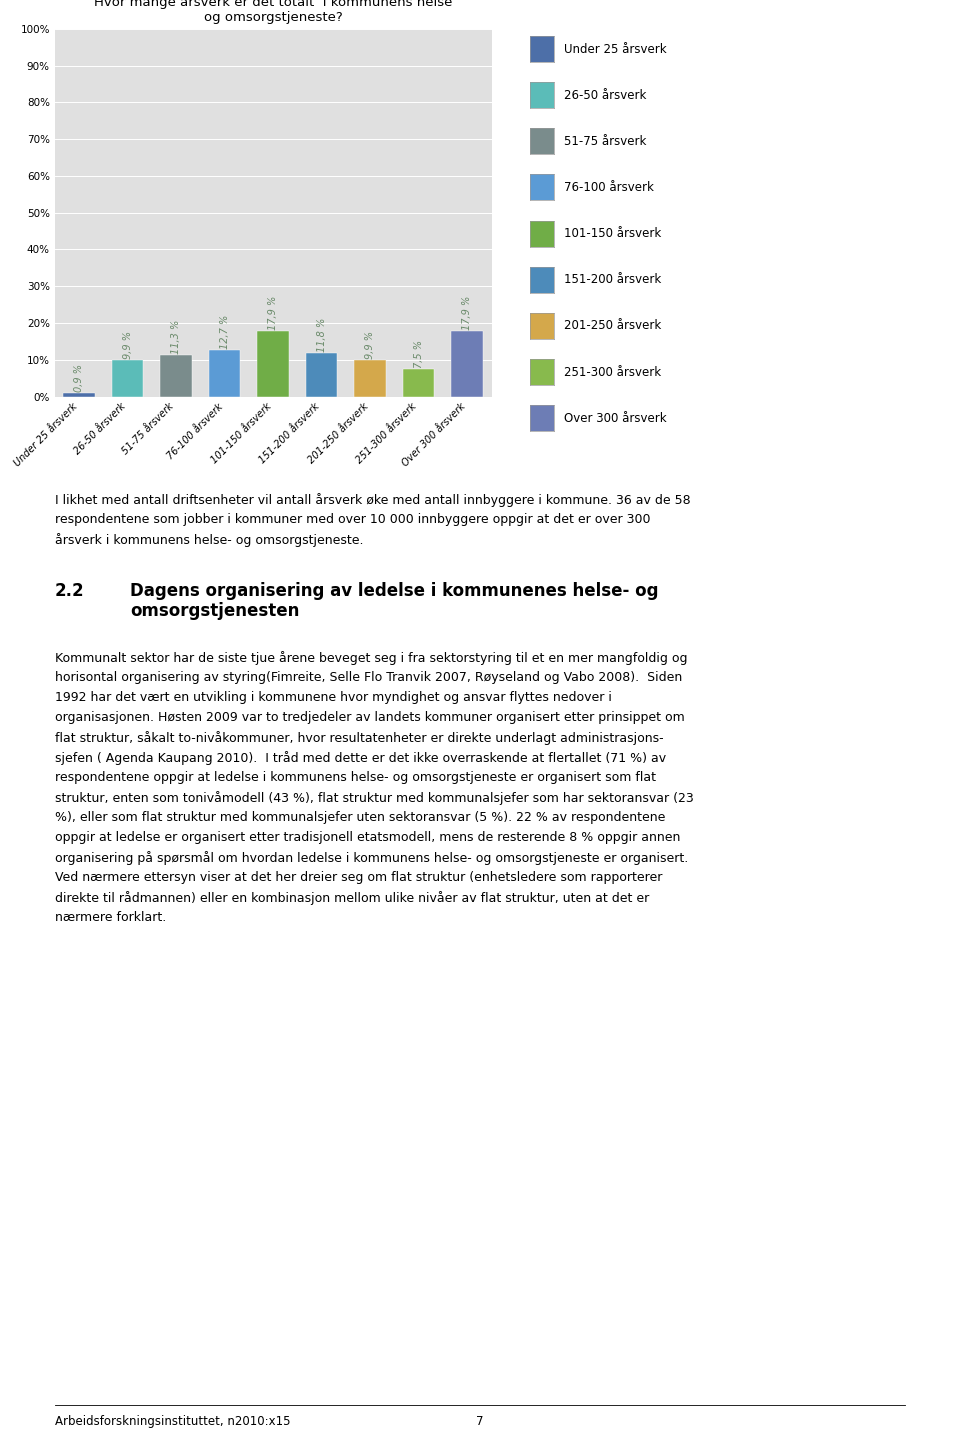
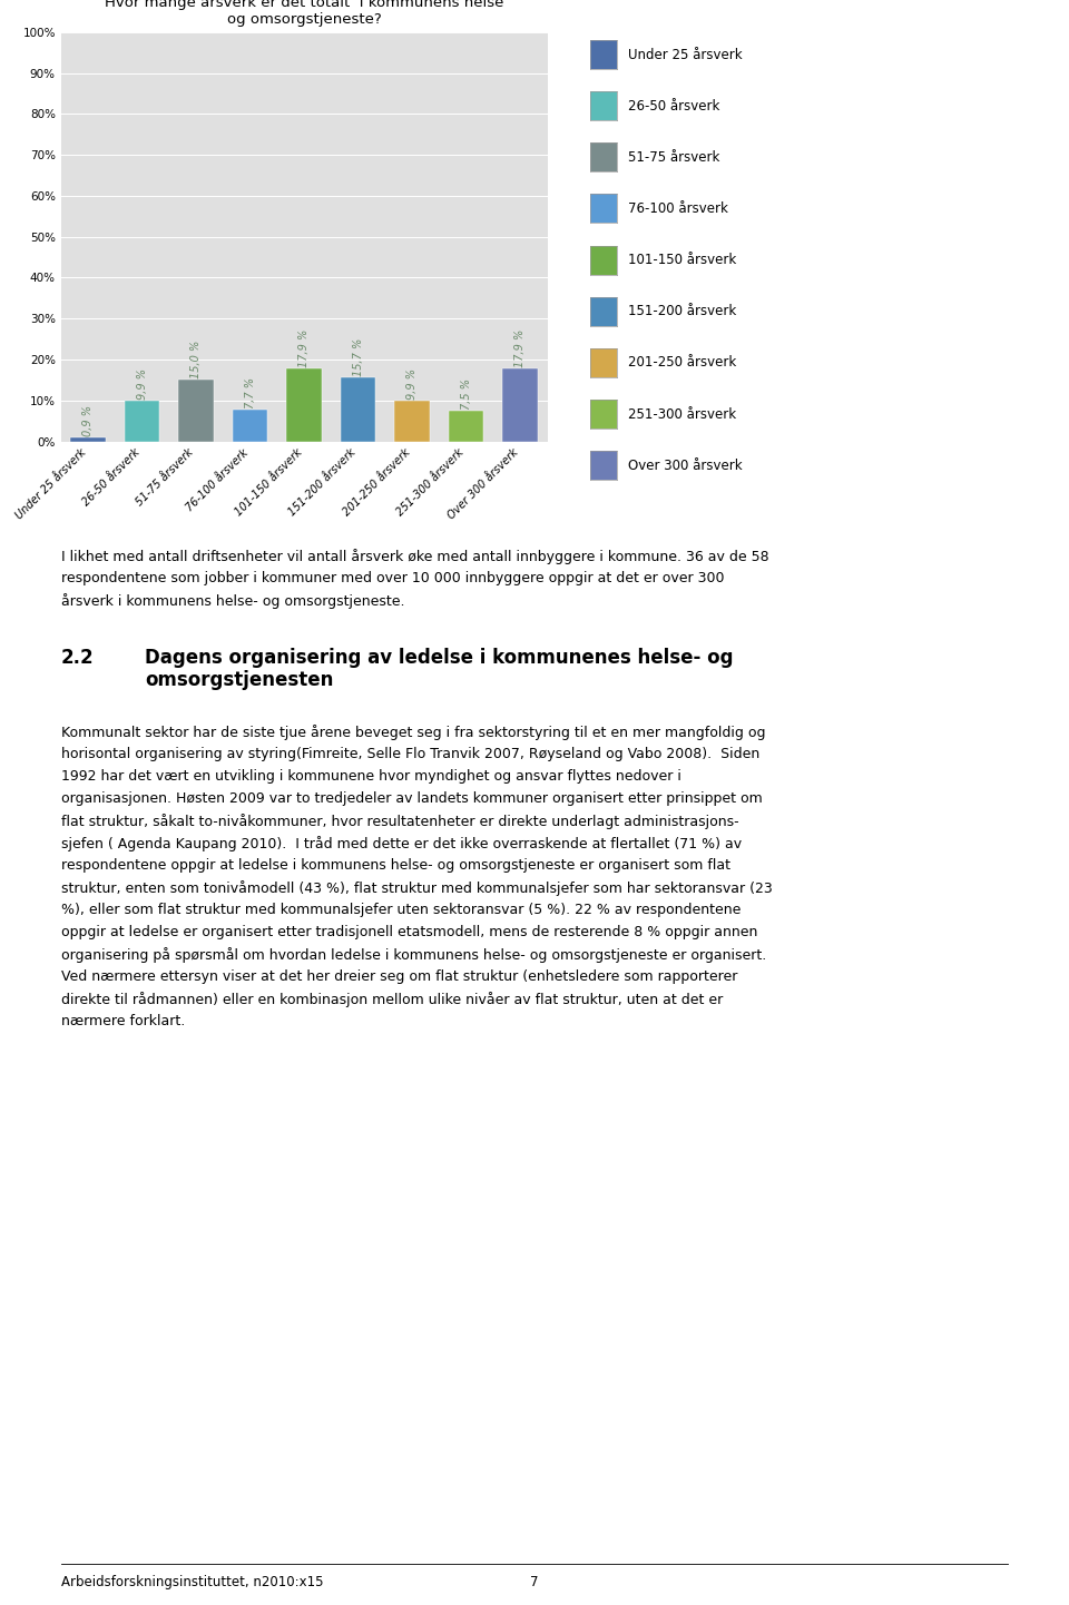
51-75 årsverk: 11,3 -> 15,0
76-100 årsverk: 12,7 -> 7,7
151-200 årsverk: 11,8 -> 15,7
